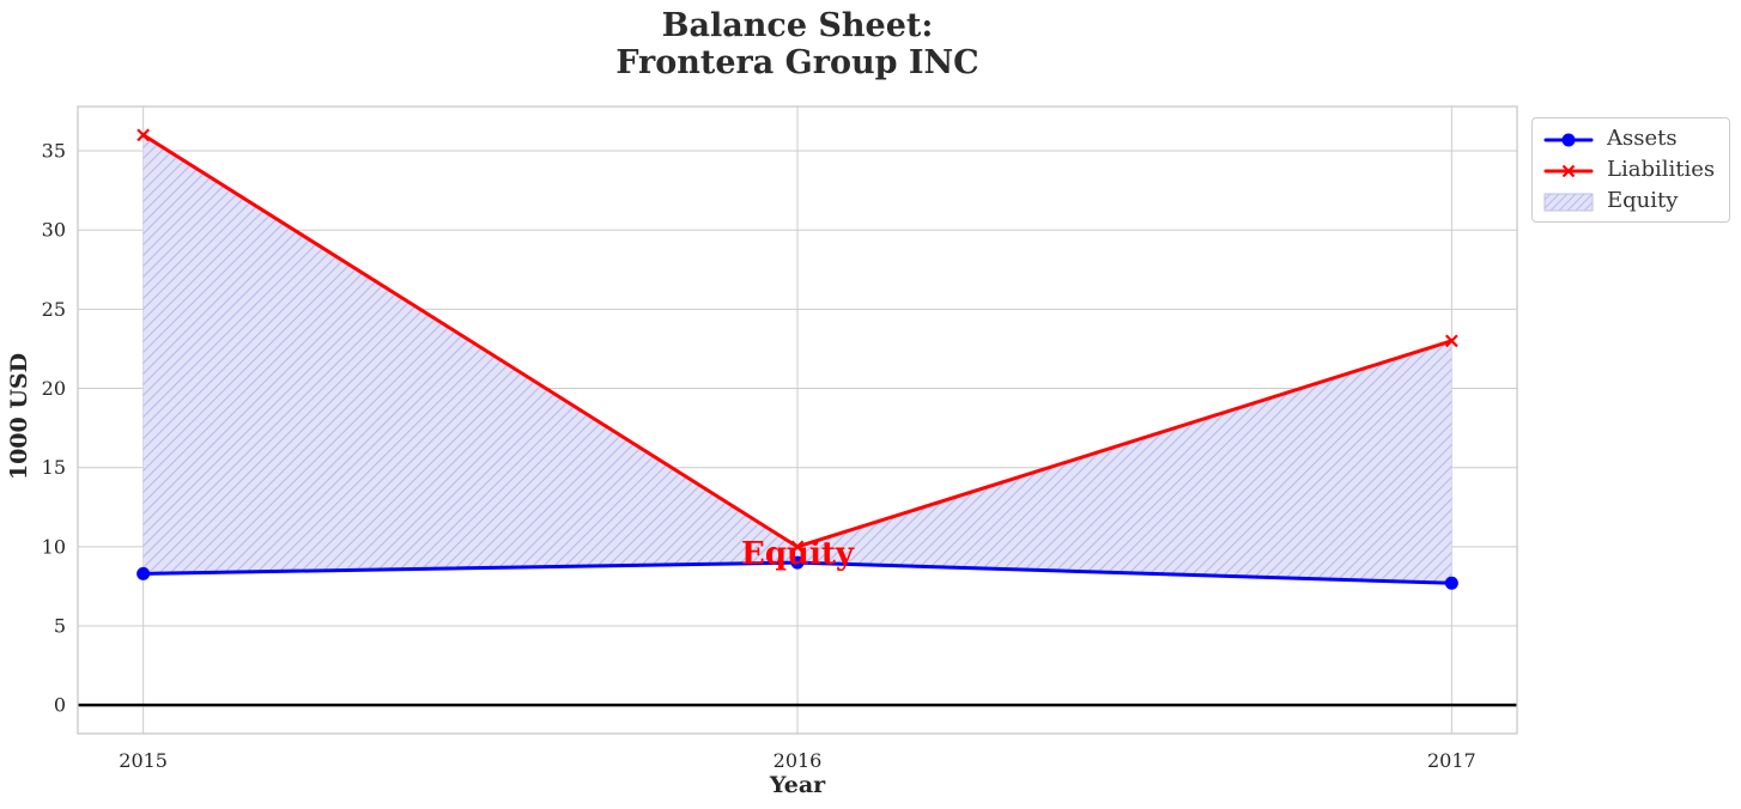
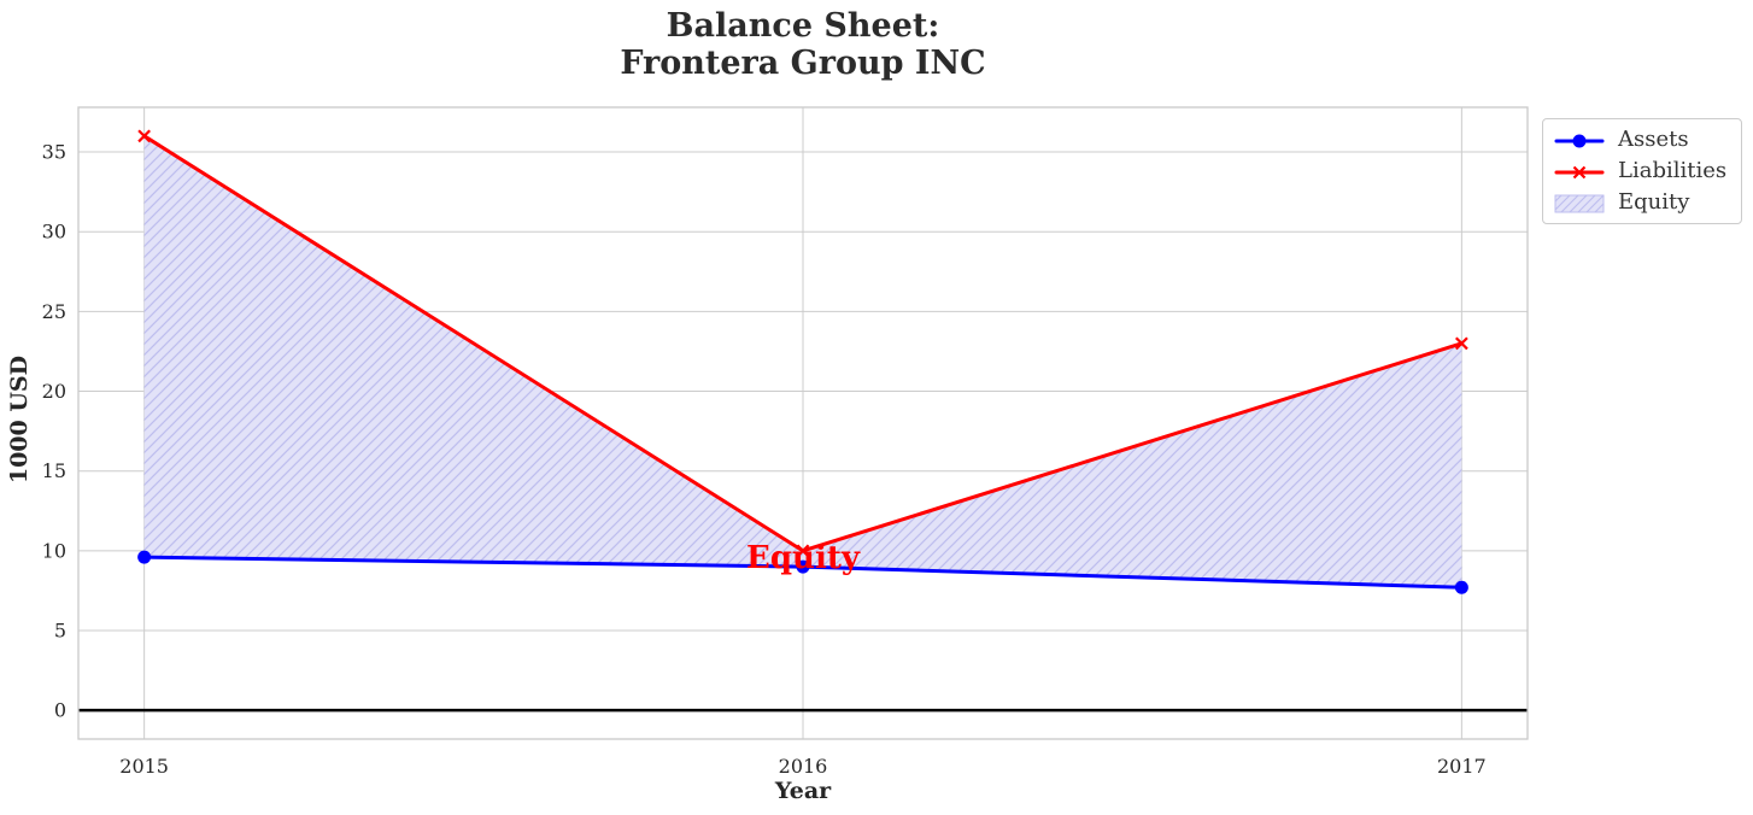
Assets/2015: 8.3 -> 9.6
